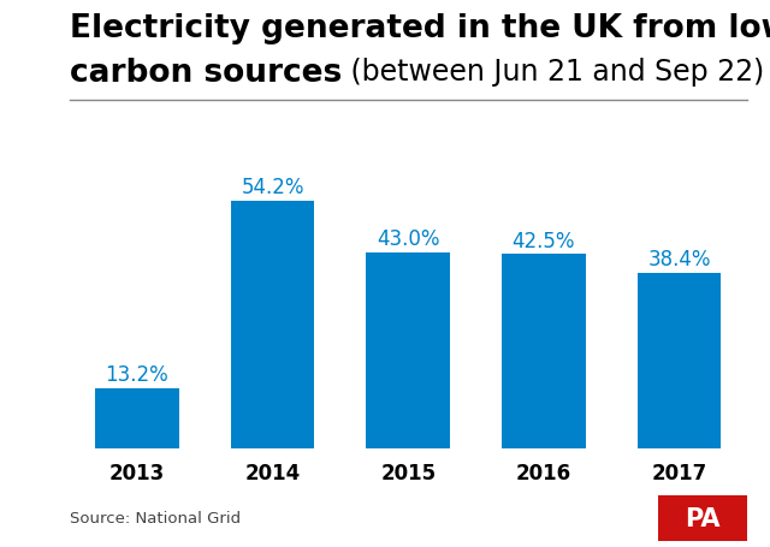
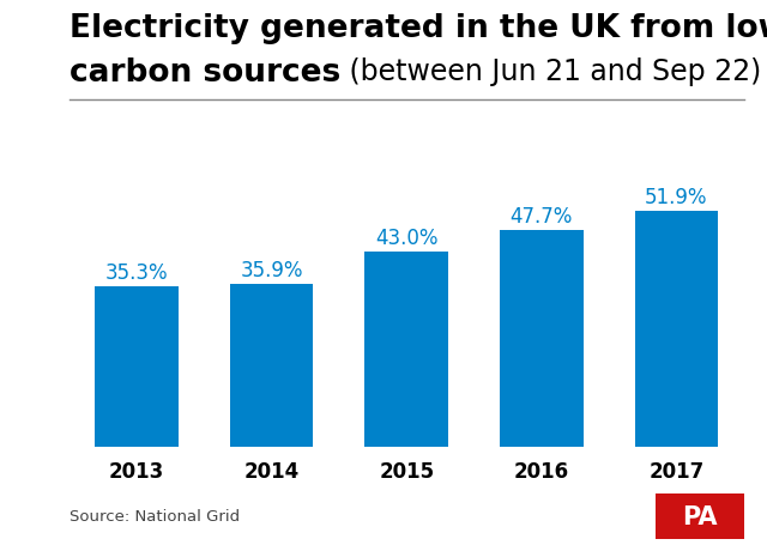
2013: 13.2% -> 35.3%
2014: 54.2% -> 35.9%
2016: 42.5% -> 47.7%
2017: 38.4% -> 51.9%
